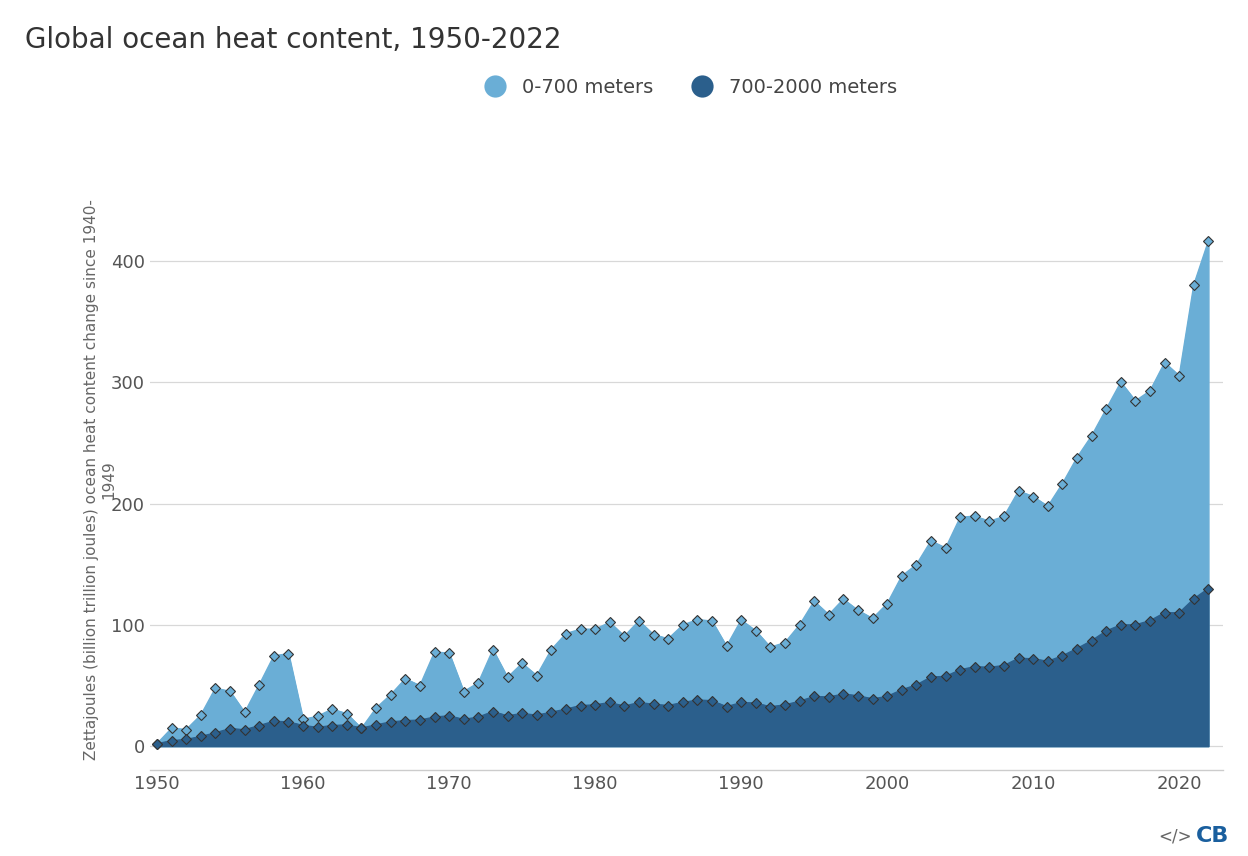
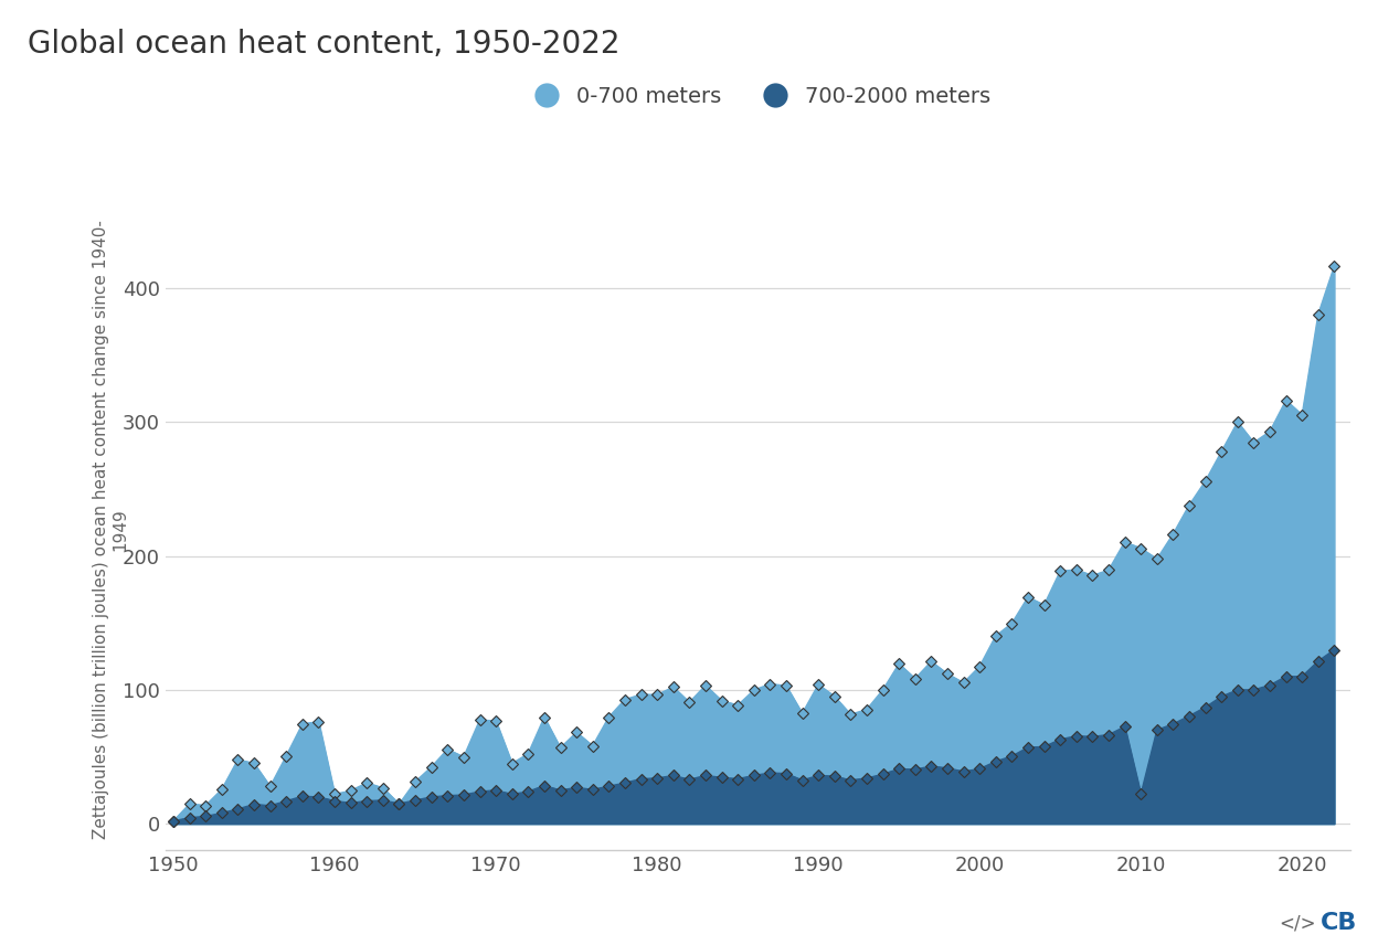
700-2000 meters/2010: 72 -> 22
